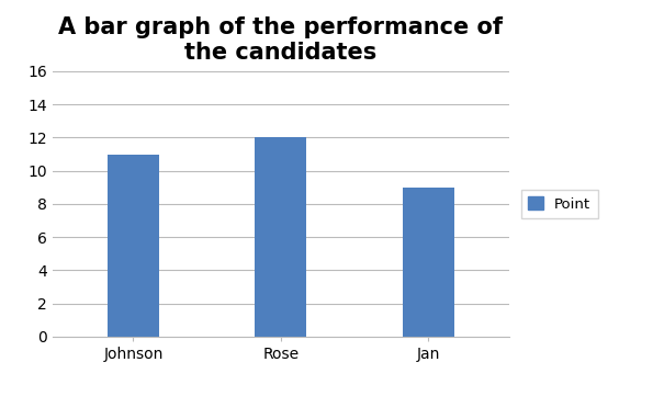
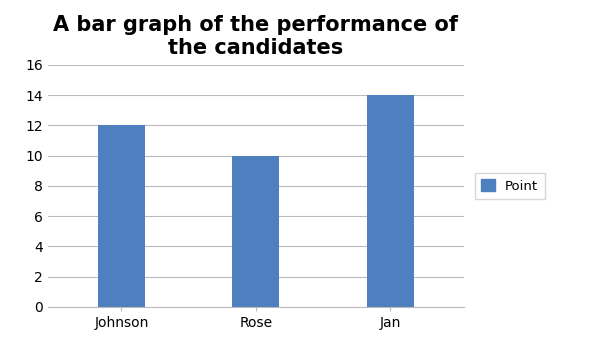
Johnson: 11 -> 12
Rose: 12 -> 10
Jan: 9 -> 14
